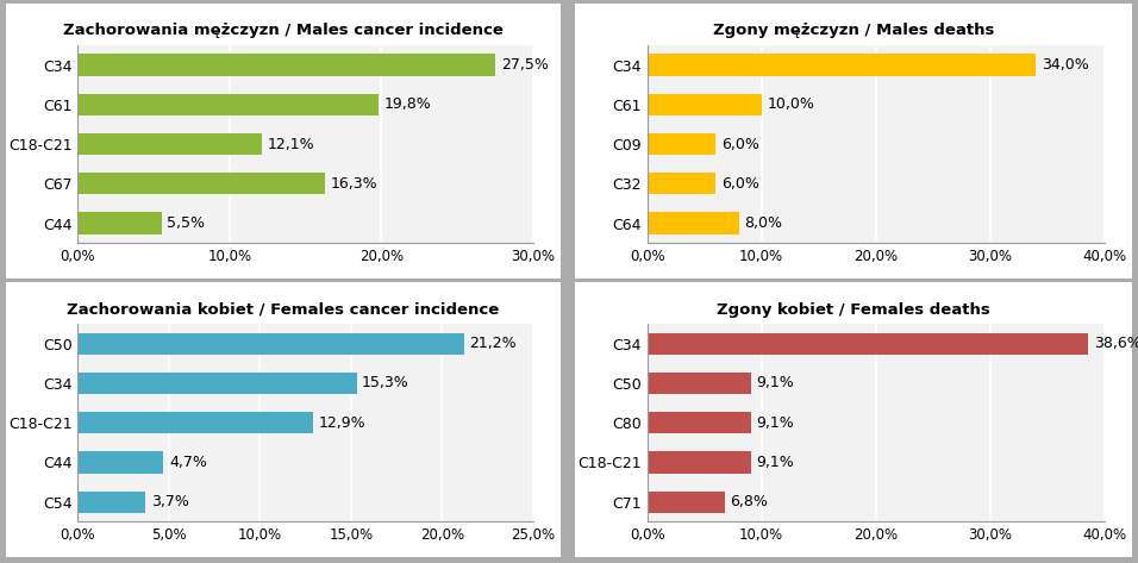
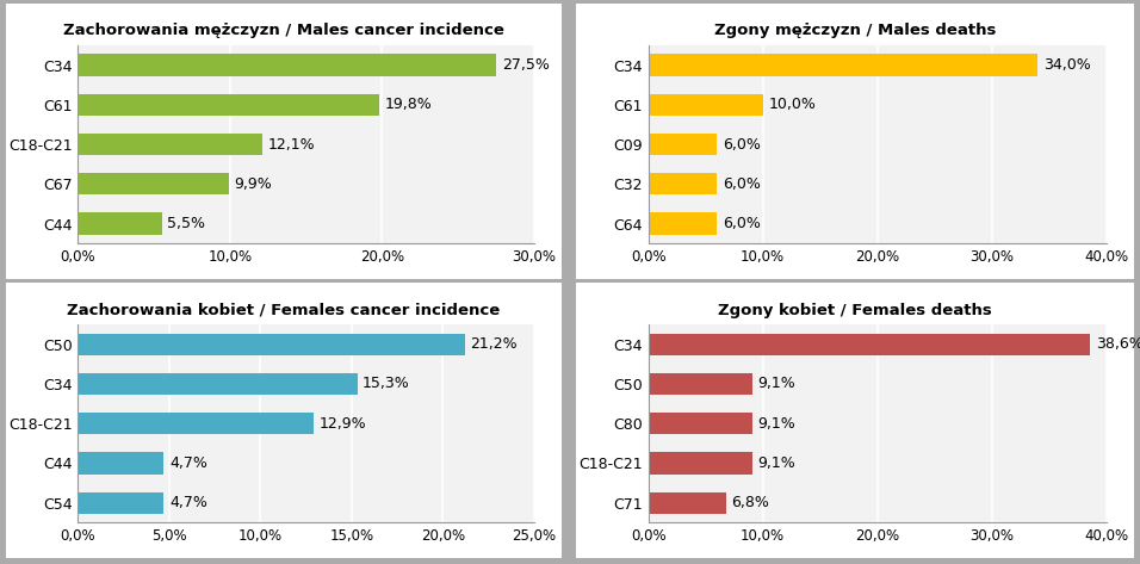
C67: 16,3% -> 9,9%
C64: 8,0% -> 6,0%
C54: 3,7% -> 4,7%
